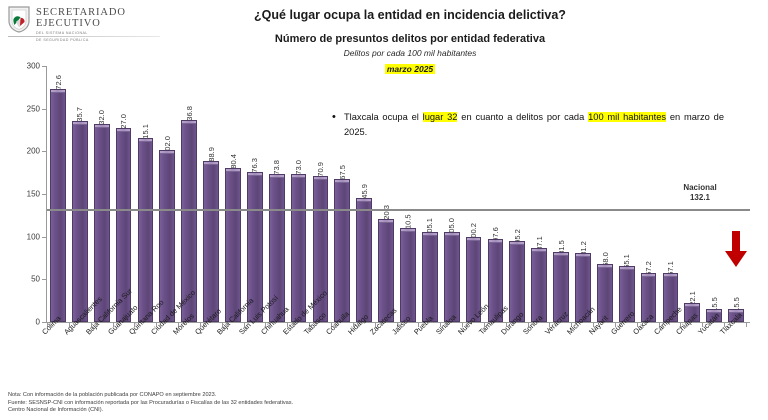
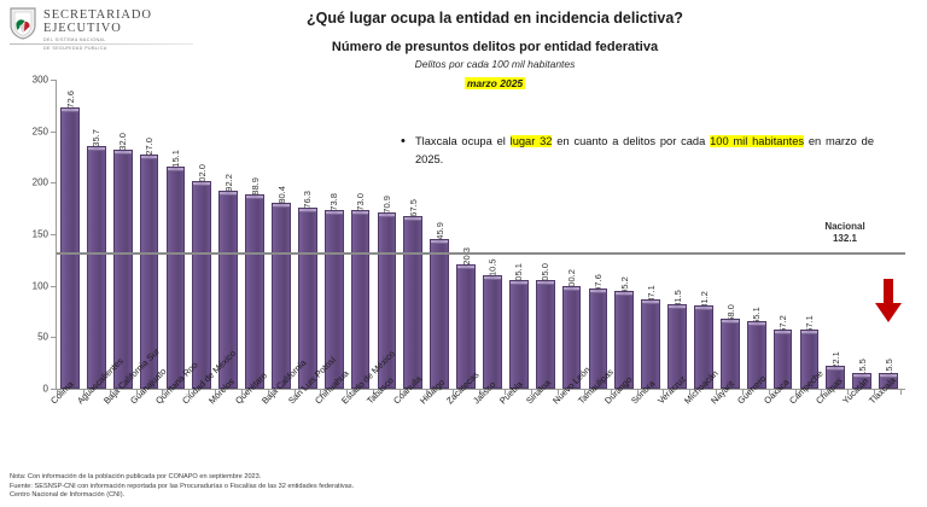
Morelos: 236.8 -> 192.2
